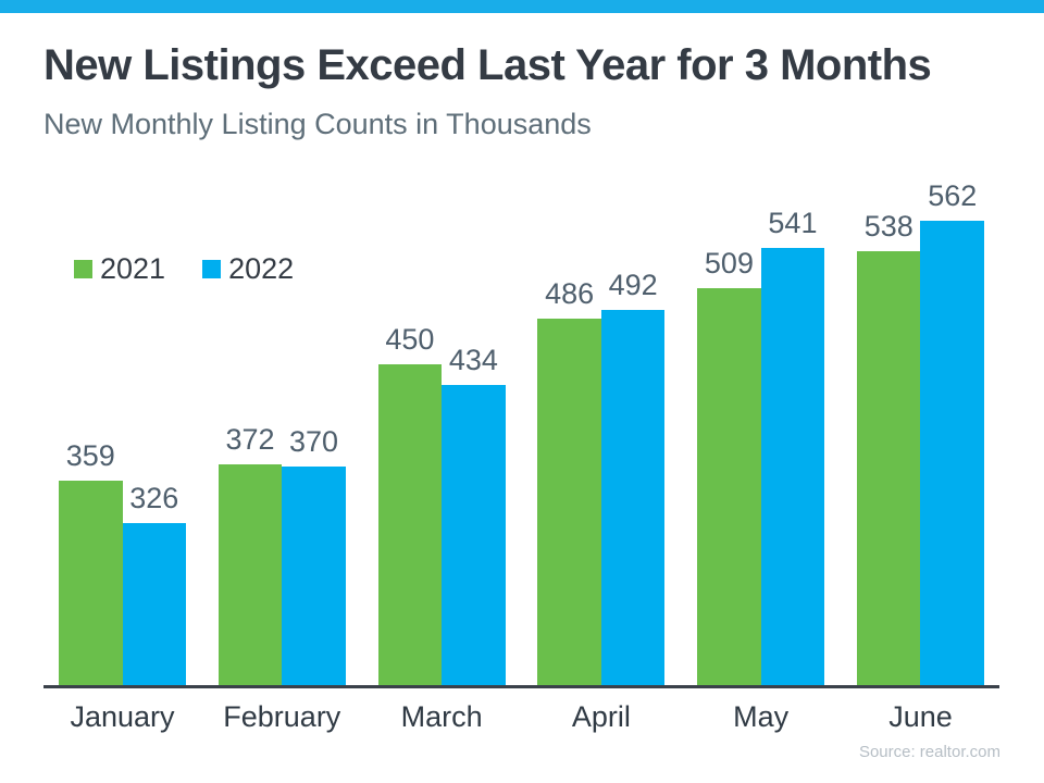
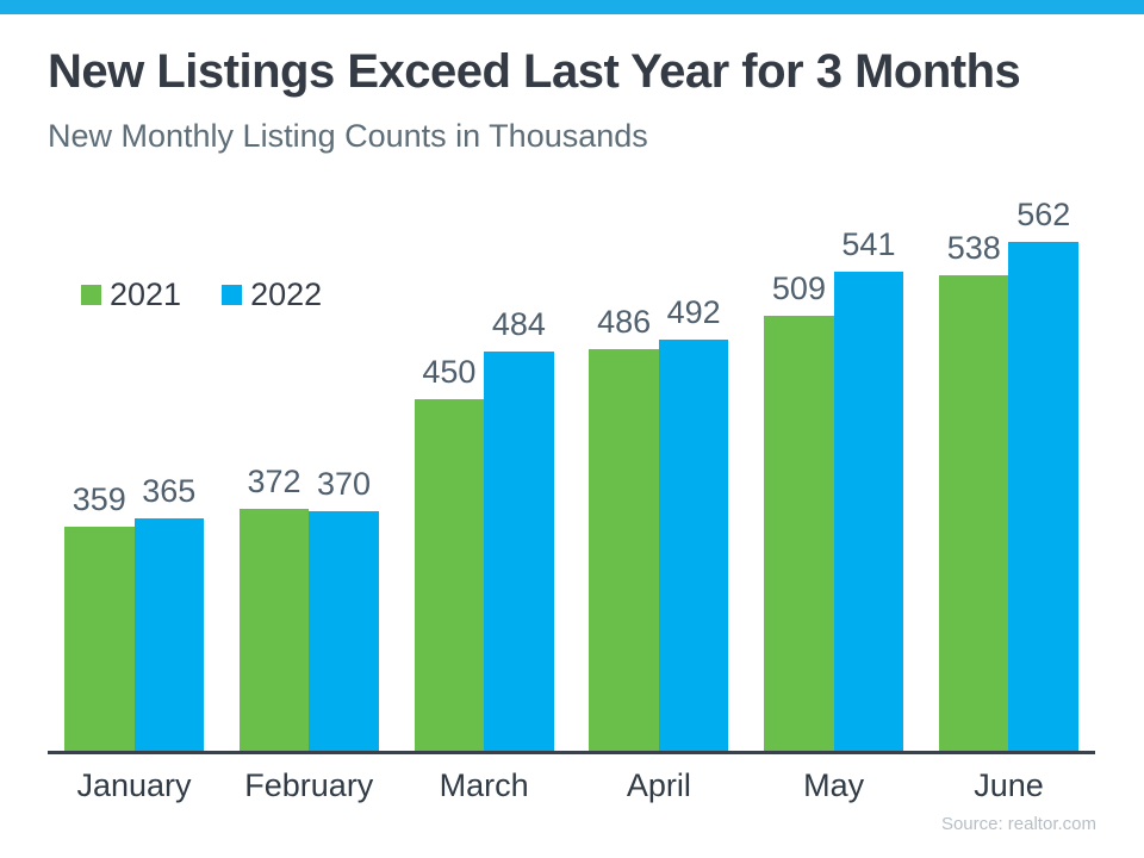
2022/January: 326 -> 365
2022/March: 434 -> 484
